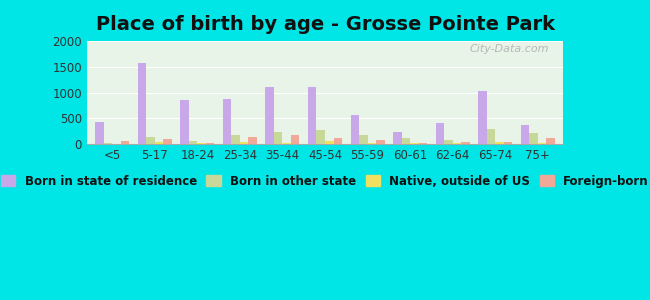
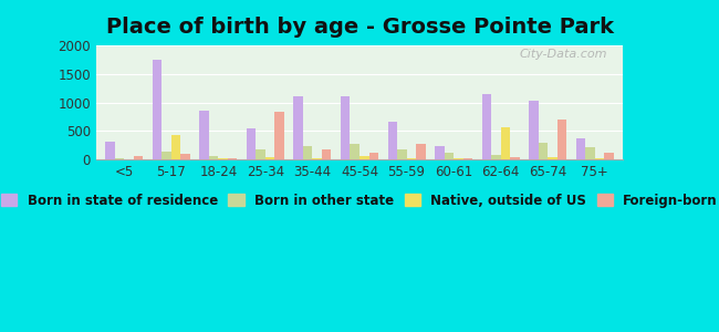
Born in state of residence/<5: 420 -> 320
Born in state of residence/5-17: 1580 -> 1740
Native, outside of US/5-17: 30 -> 420
Born in state of residence/25-34: 880 -> 540
Foreign-born/25-34: 140 -> 840
Born in state of residence/55-59: 560 -> 660
Foreign-born/55-59: 80 -> 280
Born in state of residence/62-64: 400 -> 1140
Native, outside of US/62-64: 20 -> 560
Foreign-born/65-74: 40 -> 700
